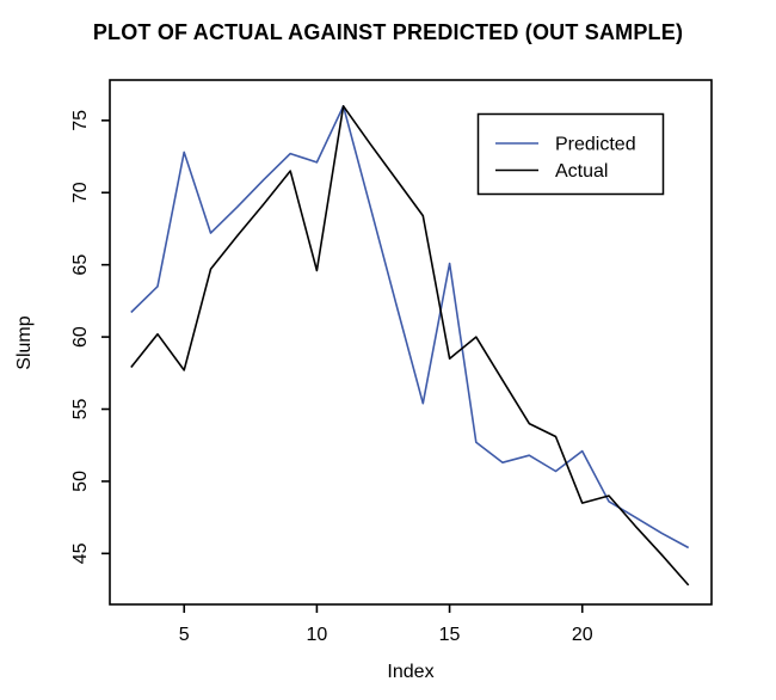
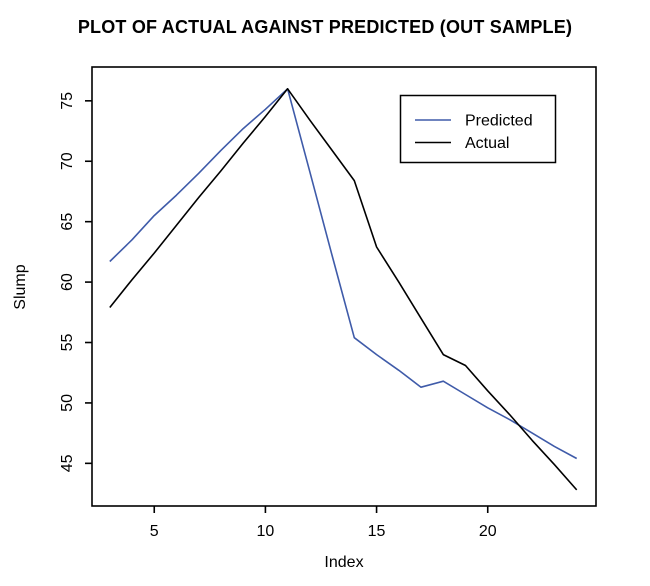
Predicted/5: 72.8 -> 65.5
Actual/5: 57.7 -> 62.4
Predicted/10: 72.1 -> 74.3
Actual/10: 64.6 -> 73.7
Predicted/15: 65.1 -> 54.0
Actual/15: 58.5 -> 62.9
Predicted/20: 52.1 -> 49.6
Actual/20: 48.5 -> 51.0
